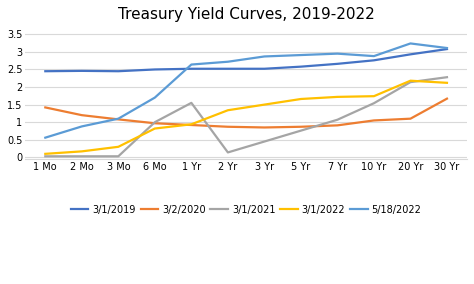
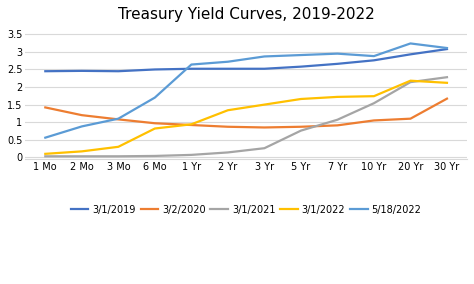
3/1/2021/6 Mo: 1.00 -> 0.04
3/1/2021/1 Yr: 1.55 -> 0.07
3/1/2021/3 Yr: 0.45 -> 0.26
